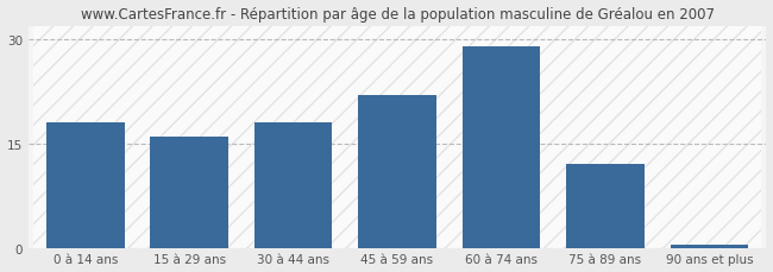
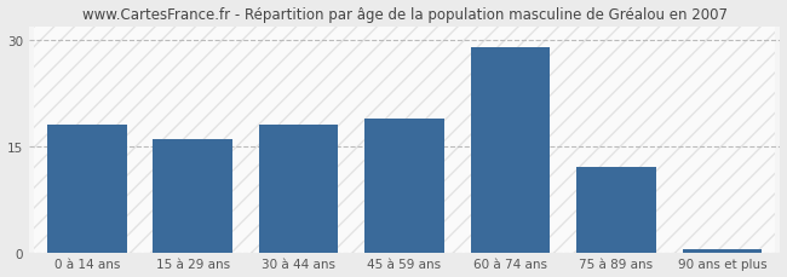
45 à 59 ans: 22.0 -> 19.0
